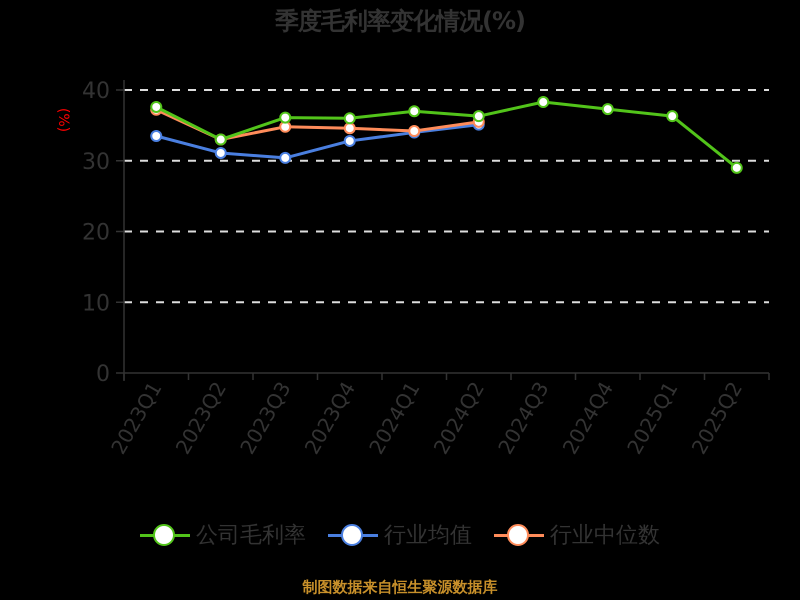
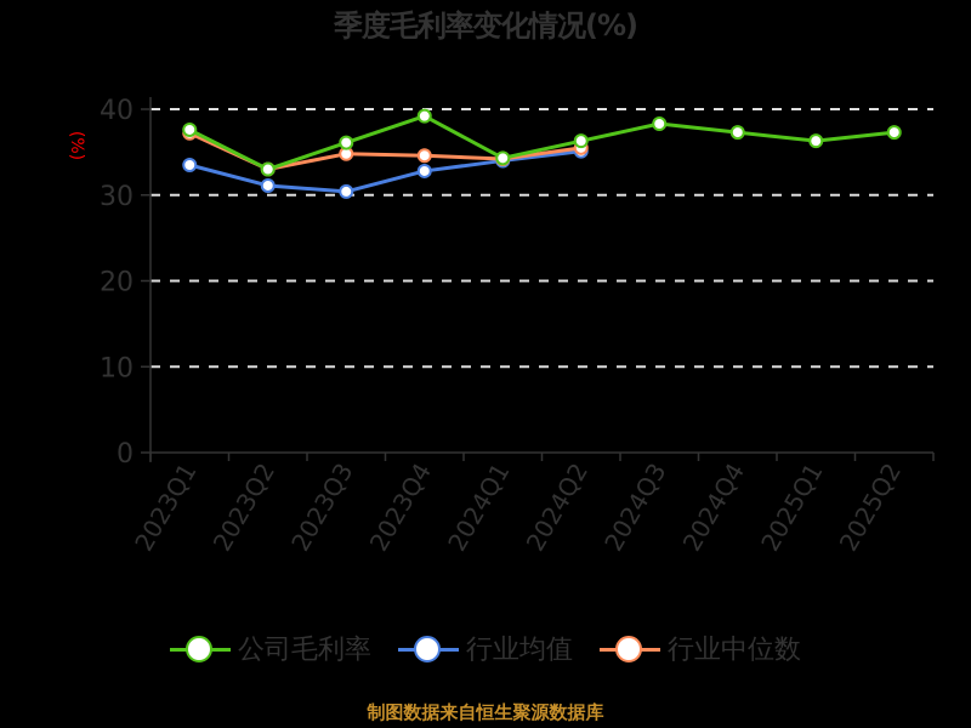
公司毛利率/2023Q4: 36 -> 39
公司毛利率/2024Q1: 37 -> 34
公司毛利率/2025Q2: 29 -> 37
